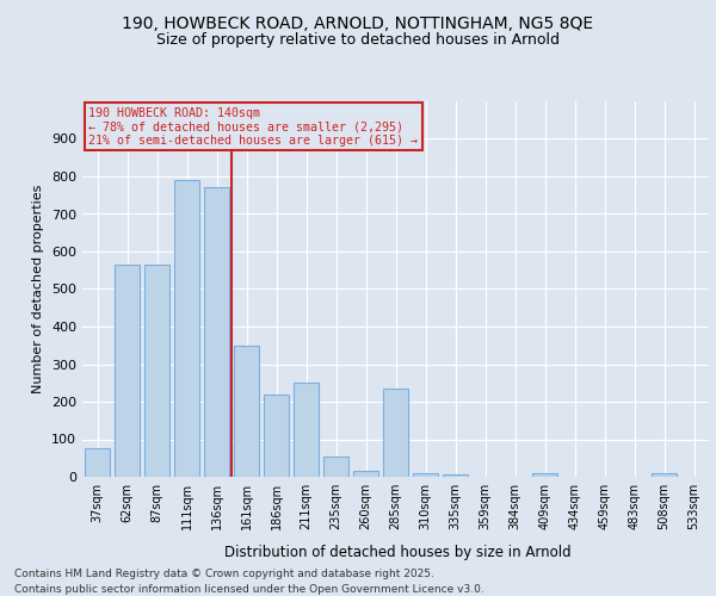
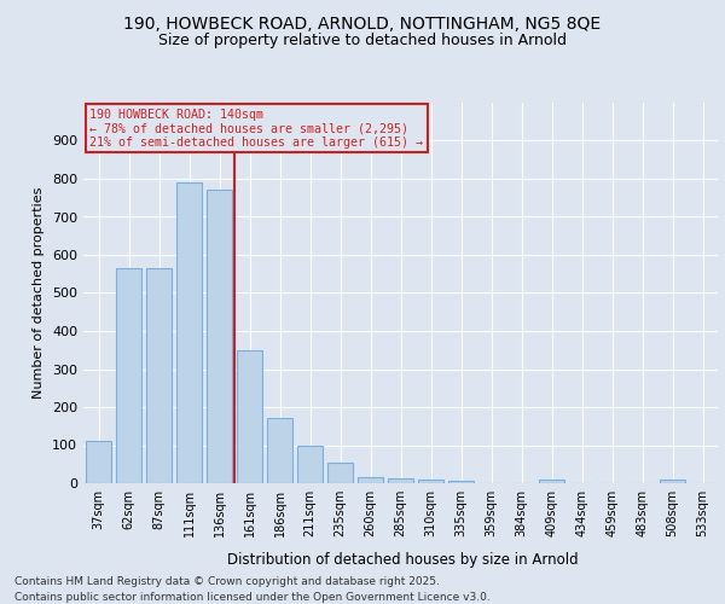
37sqm: 75 -> 110
186sqm: 220 -> 170
211sqm: 250 -> 100
285sqm: 235 -> 12
